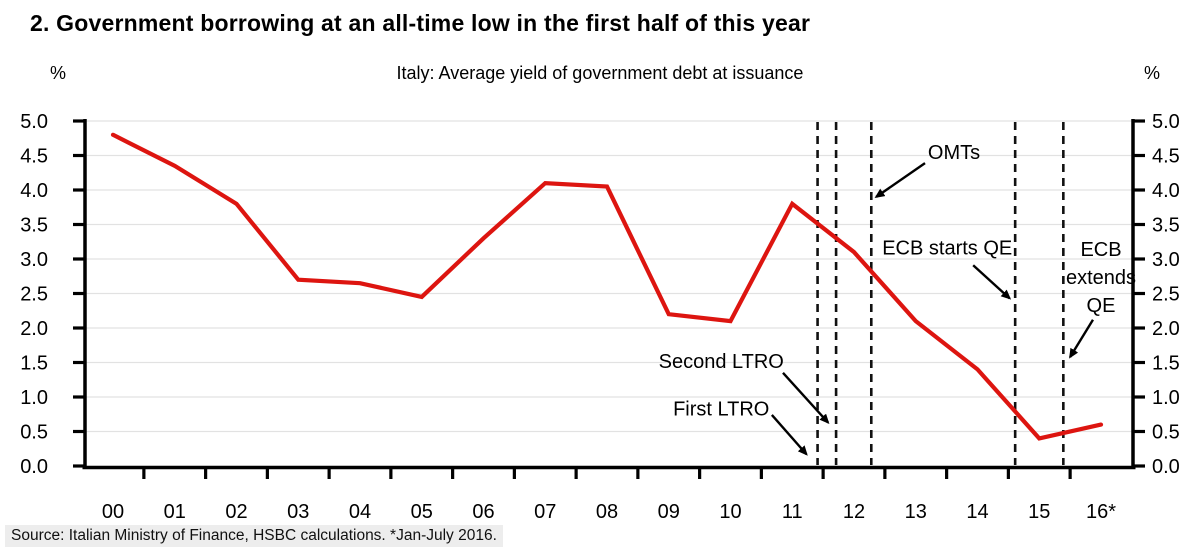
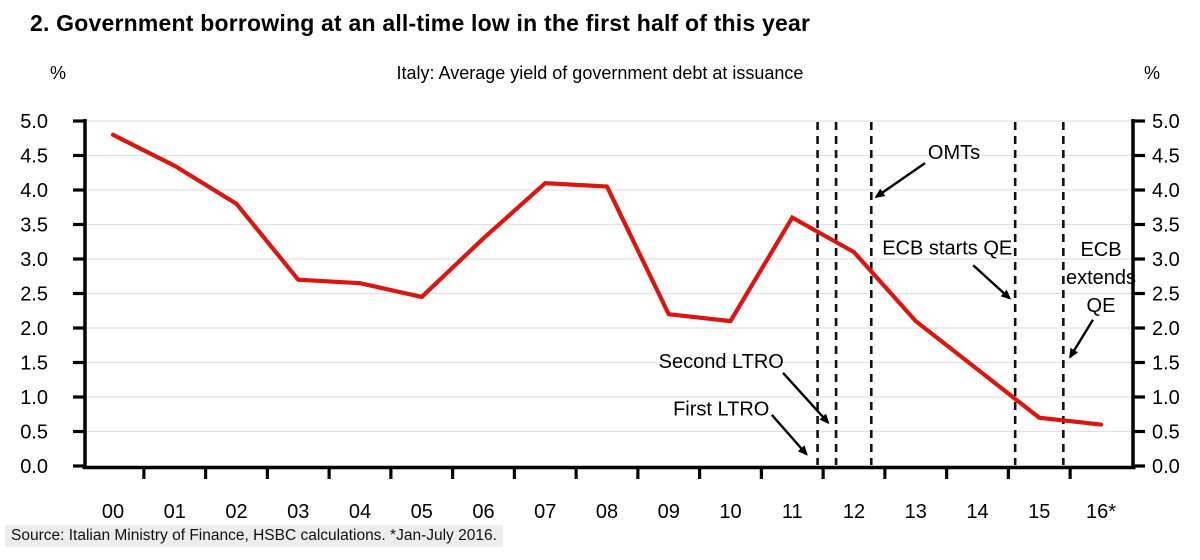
11: 3.8 -> 3.6
15: 0.4 -> 0.7
